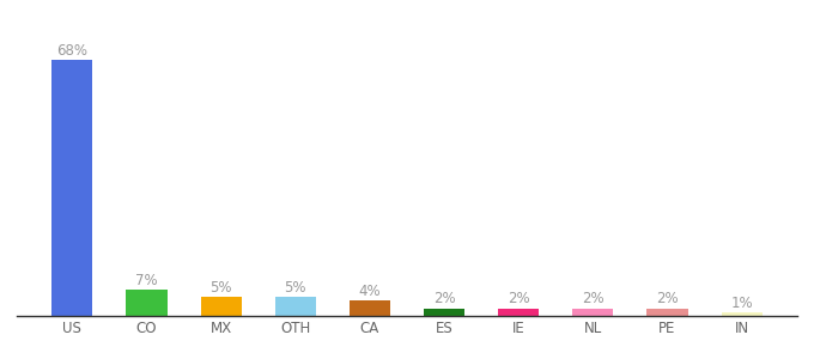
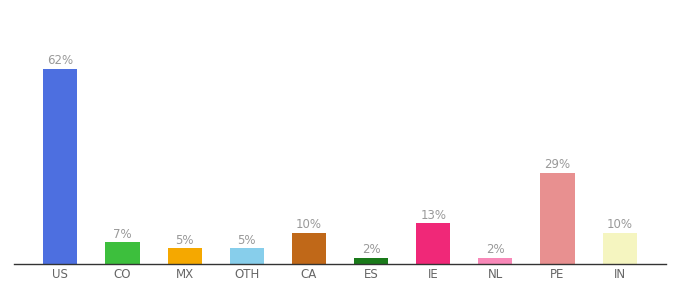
US: 68% -> 62%
CA: 4% -> 10%
IE: 2% -> 13%
PE: 2% -> 29%
IN: 1% -> 10%
